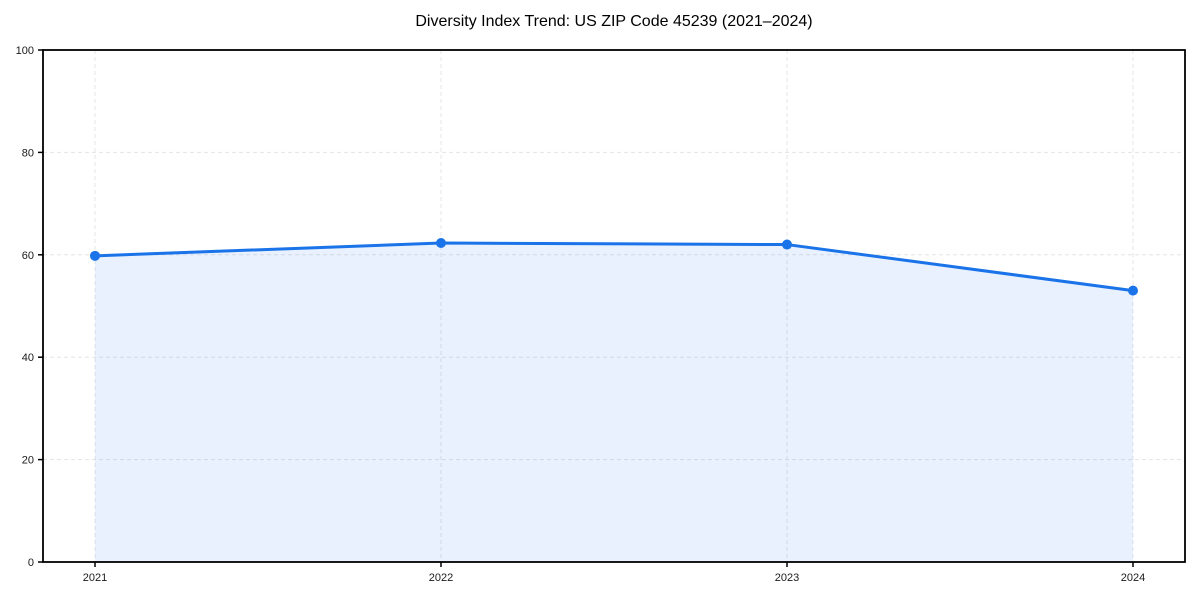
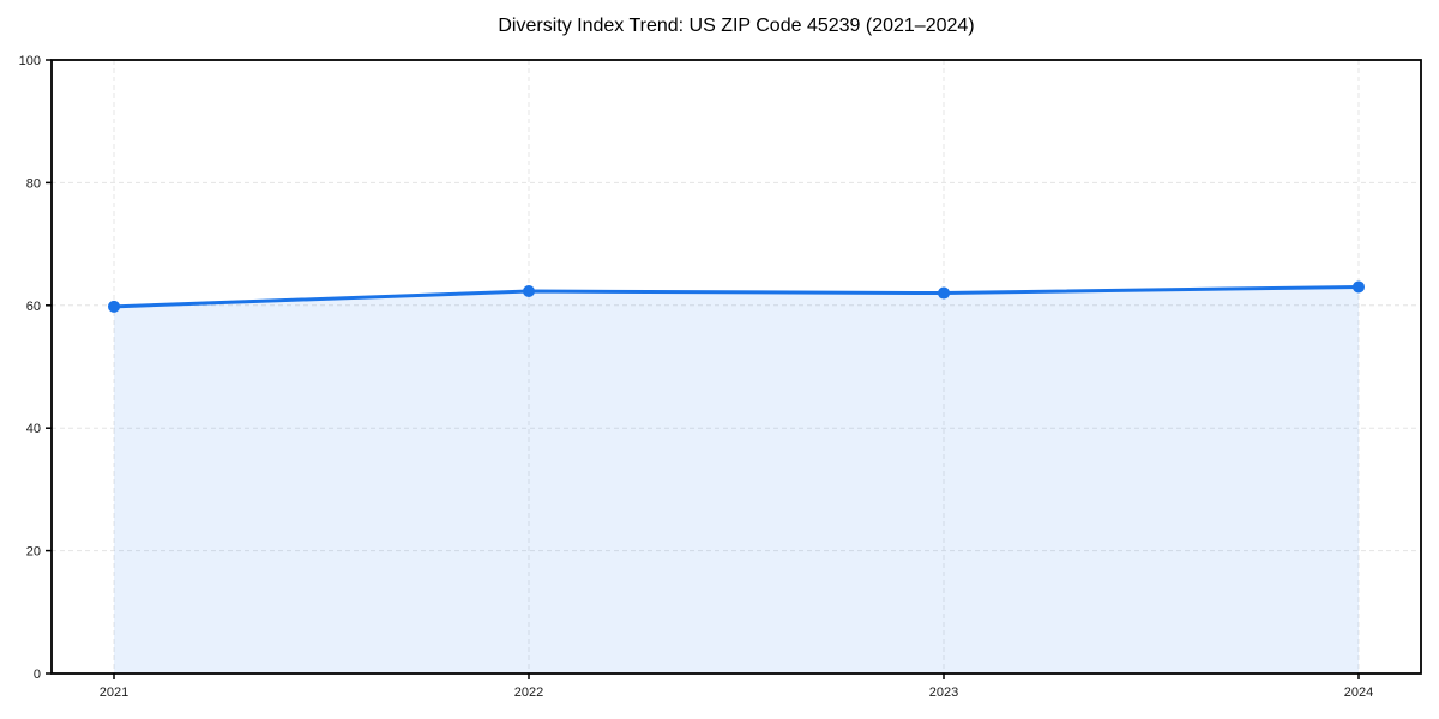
2024: 53 -> 63
